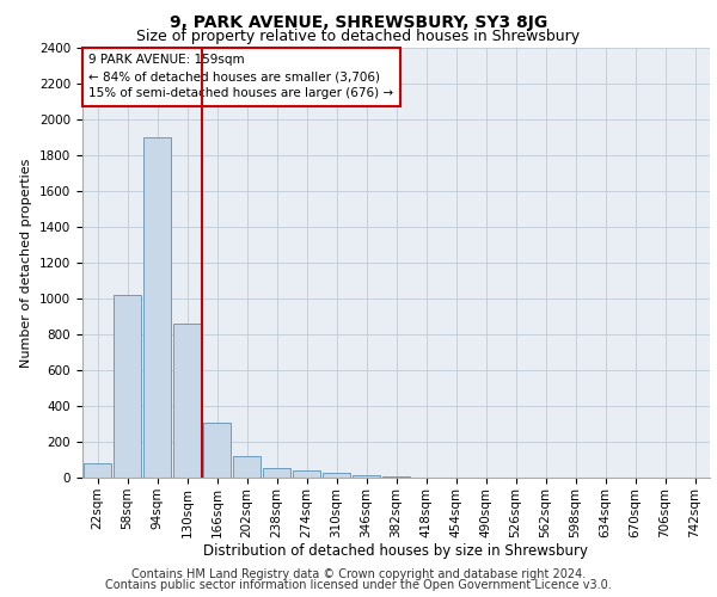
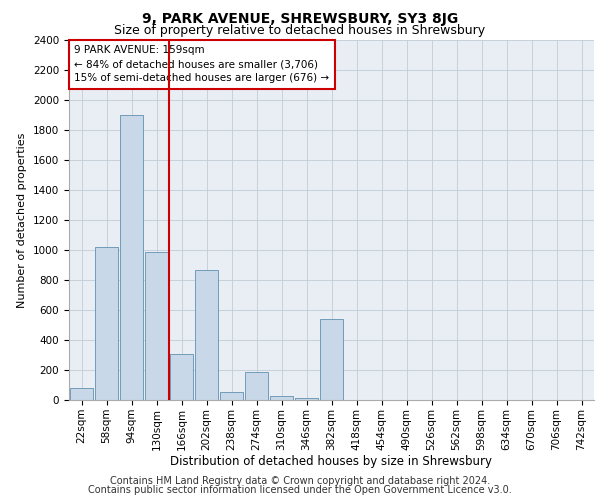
130sqm: 860 -> 990
202sqm: 120 -> 870
274sqm: 40 -> 190
382sqm: 10 -> 540
